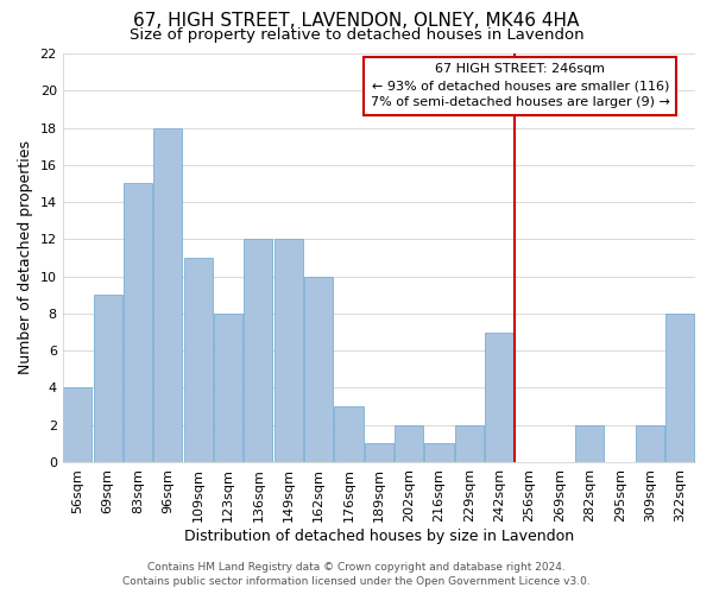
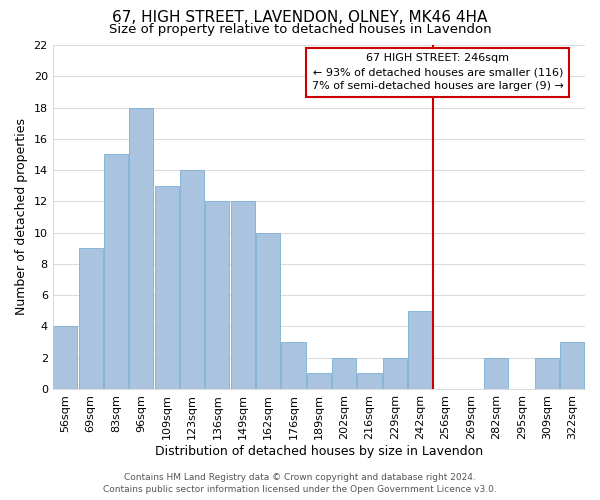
109sqm: 11 -> 13
123sqm: 8 -> 14
242sqm: 7 -> 5
322sqm: 8 -> 3
